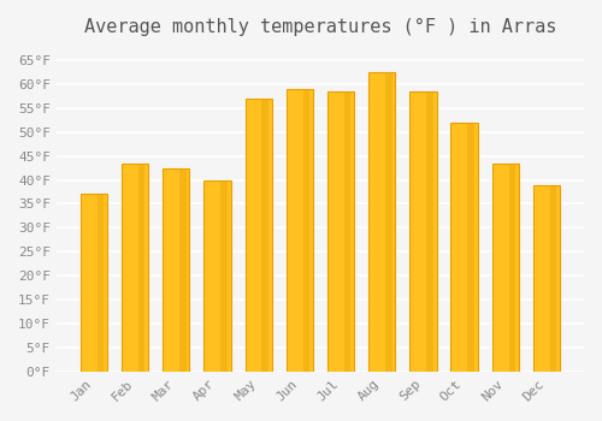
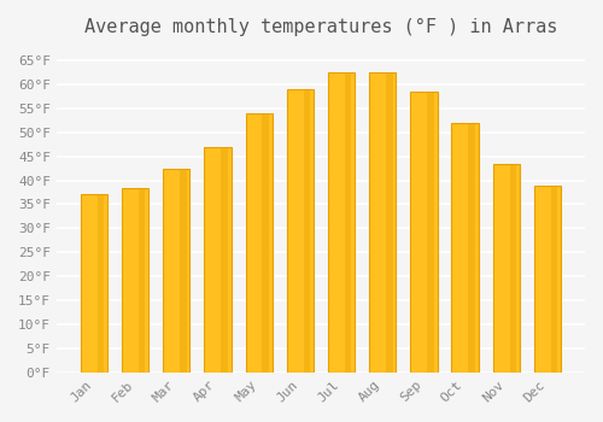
Feb: 43.5°F -> 38.5°F
Apr: 40.0°F -> 47.0°F
May: 57.0°F -> 54.0°F
Jul: 58.5°F -> 62.5°F
